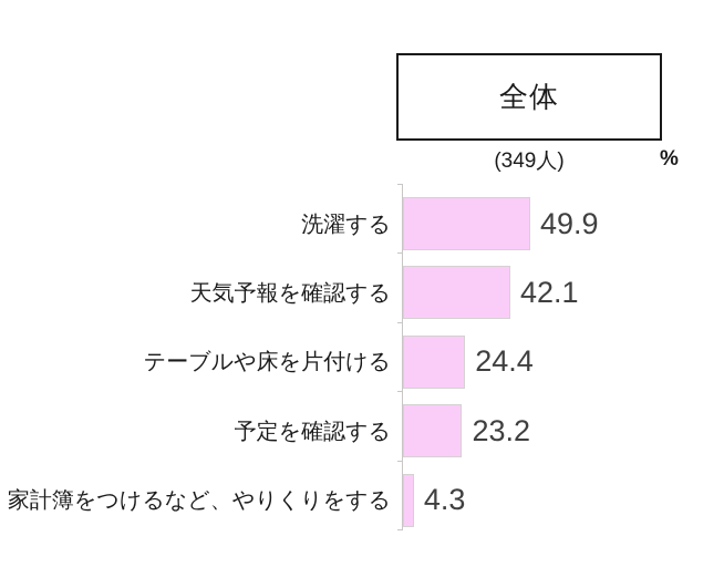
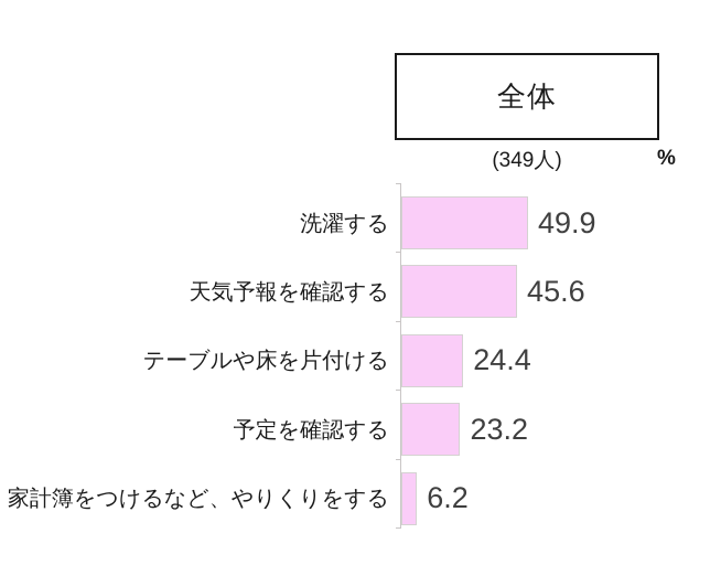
天気予報を確認する: 42.1 -> 45.6
家計簿をつけるなど、やりくりをする: 4.3 -> 6.2
